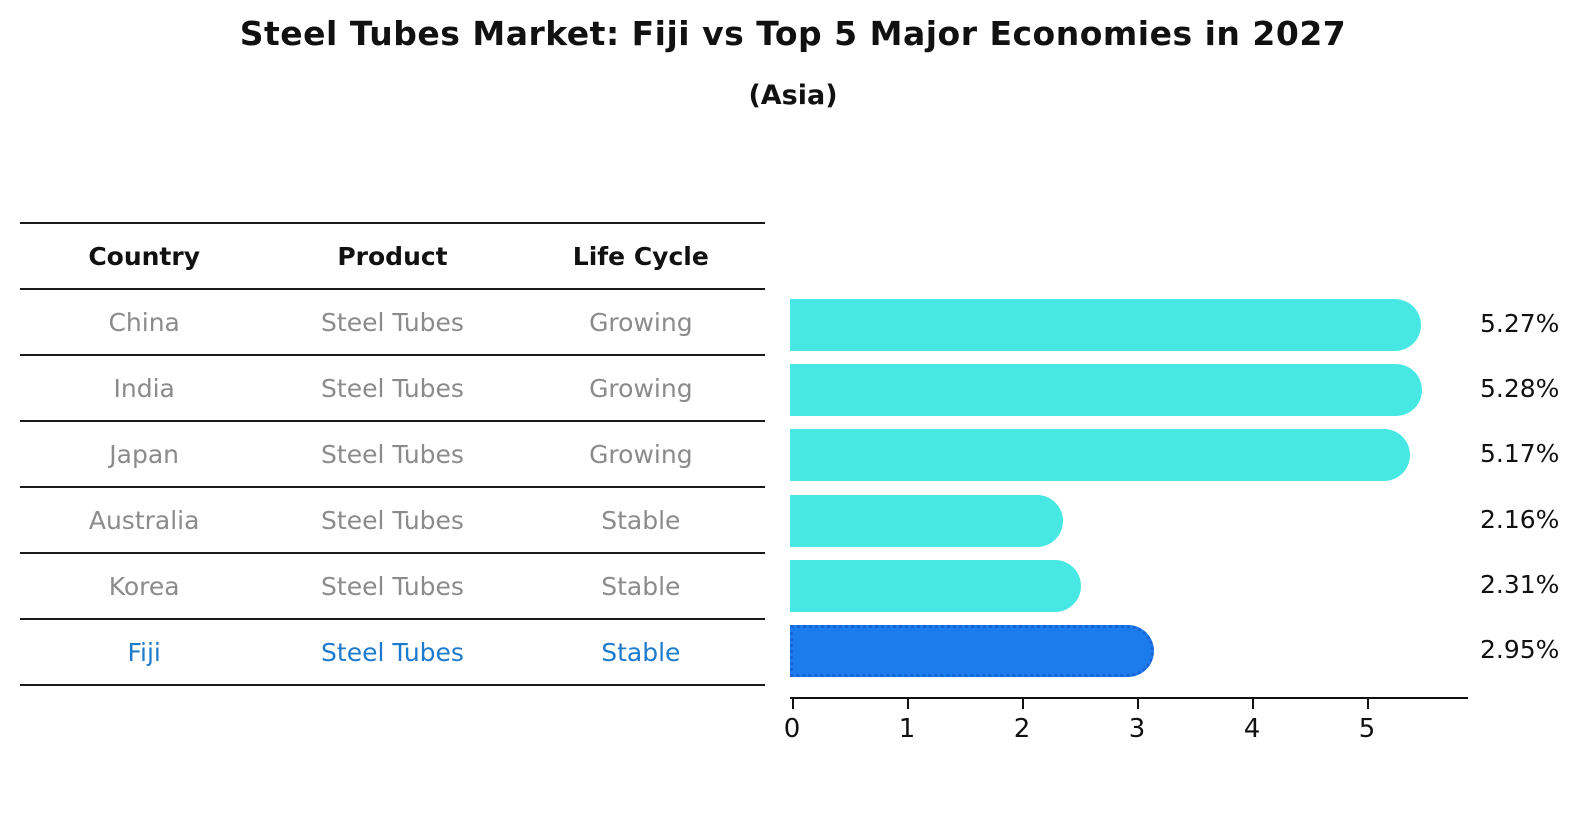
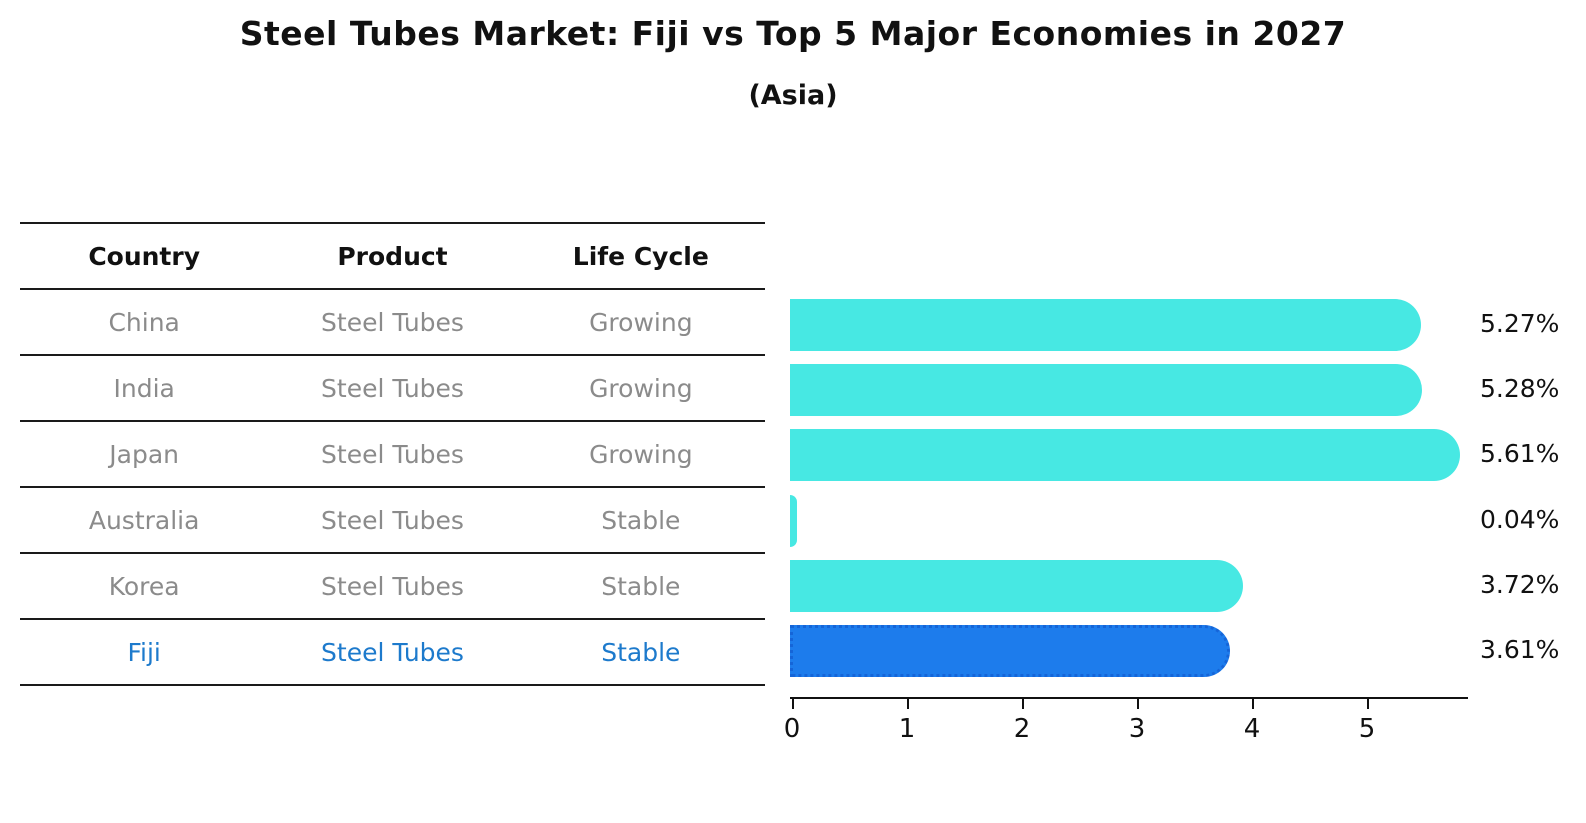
Japan: 5.17% -> 5.61%
Australia: 2.16% -> 0.04%
Korea: 2.31% -> 3.72%
Fiji: 2.95% -> 3.61%
